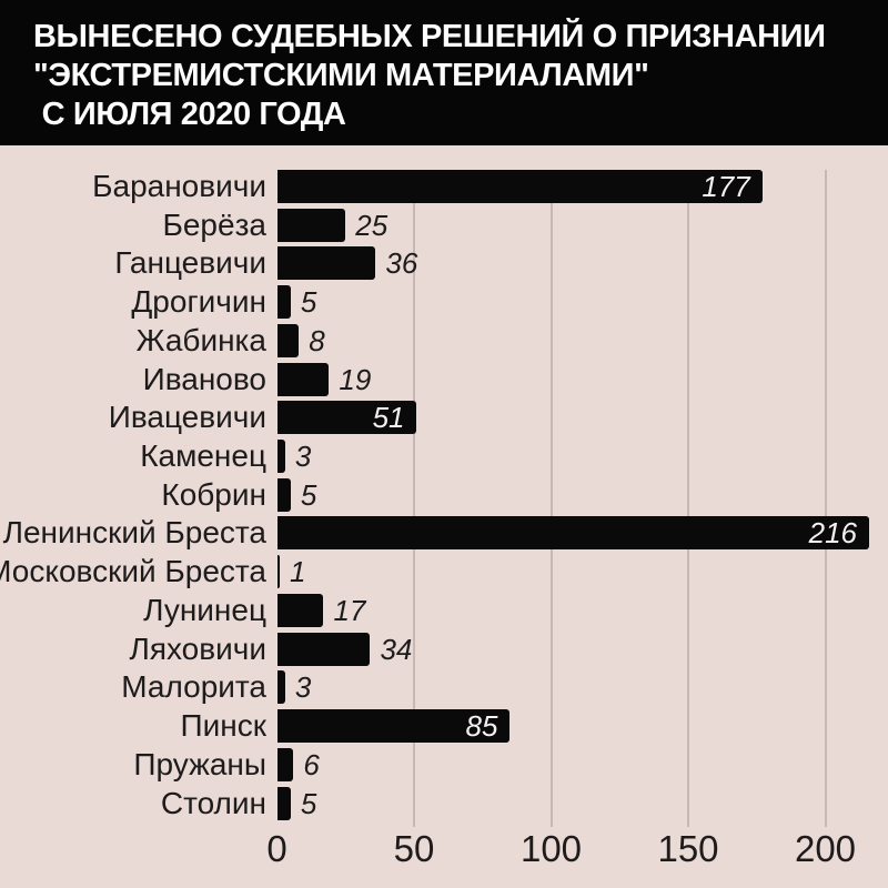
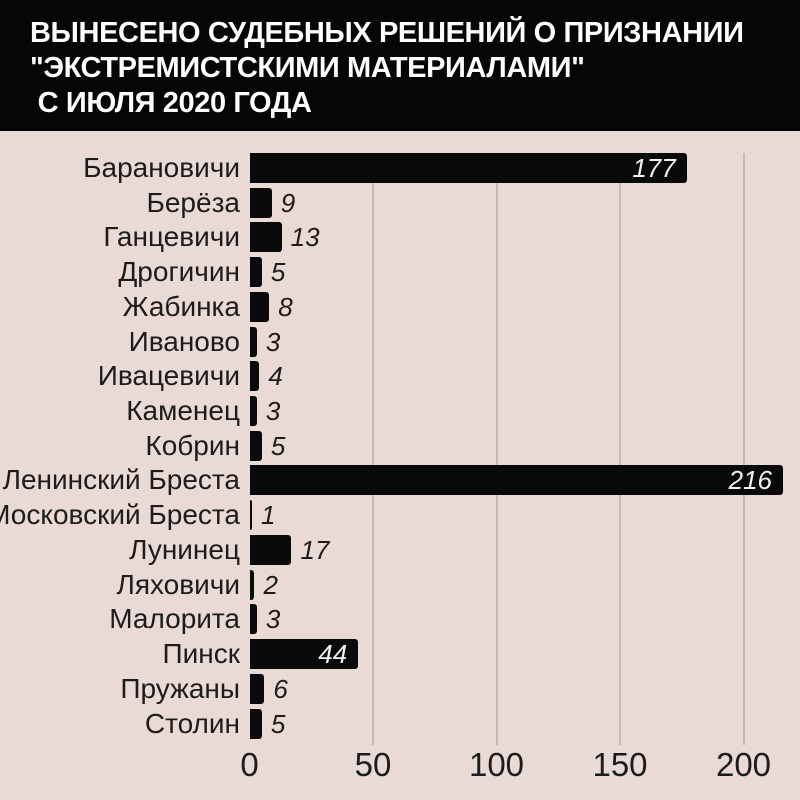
Берёза: 25 -> 9
Ганцевичи: 36 -> 13
Иваново: 19 -> 3
Ивацевичи: 51 -> 4
Ляховичи: 34 -> 2
Пинск: 85 -> 44
